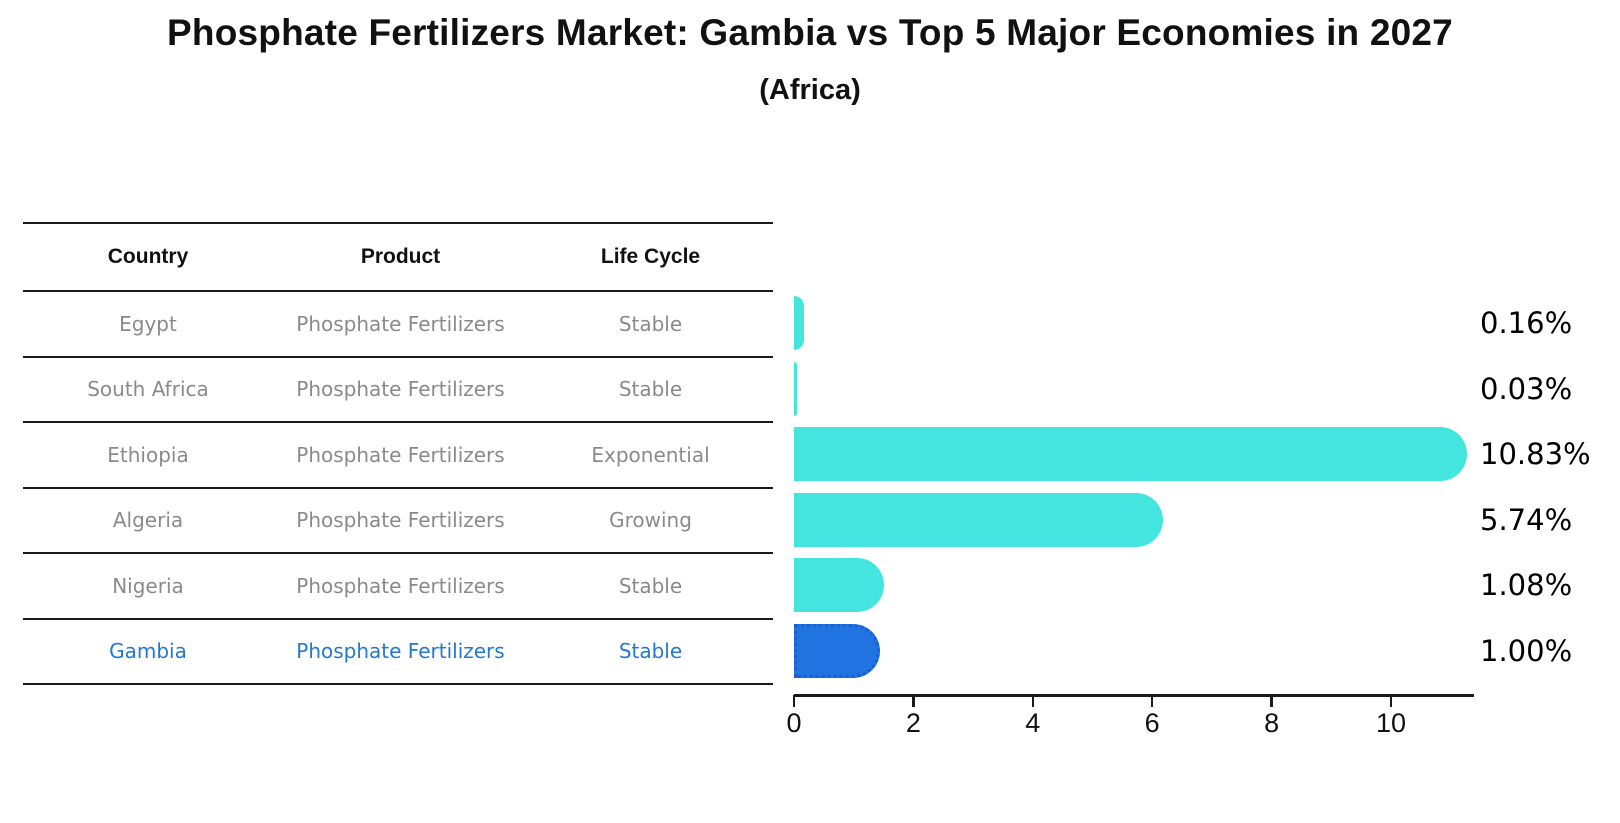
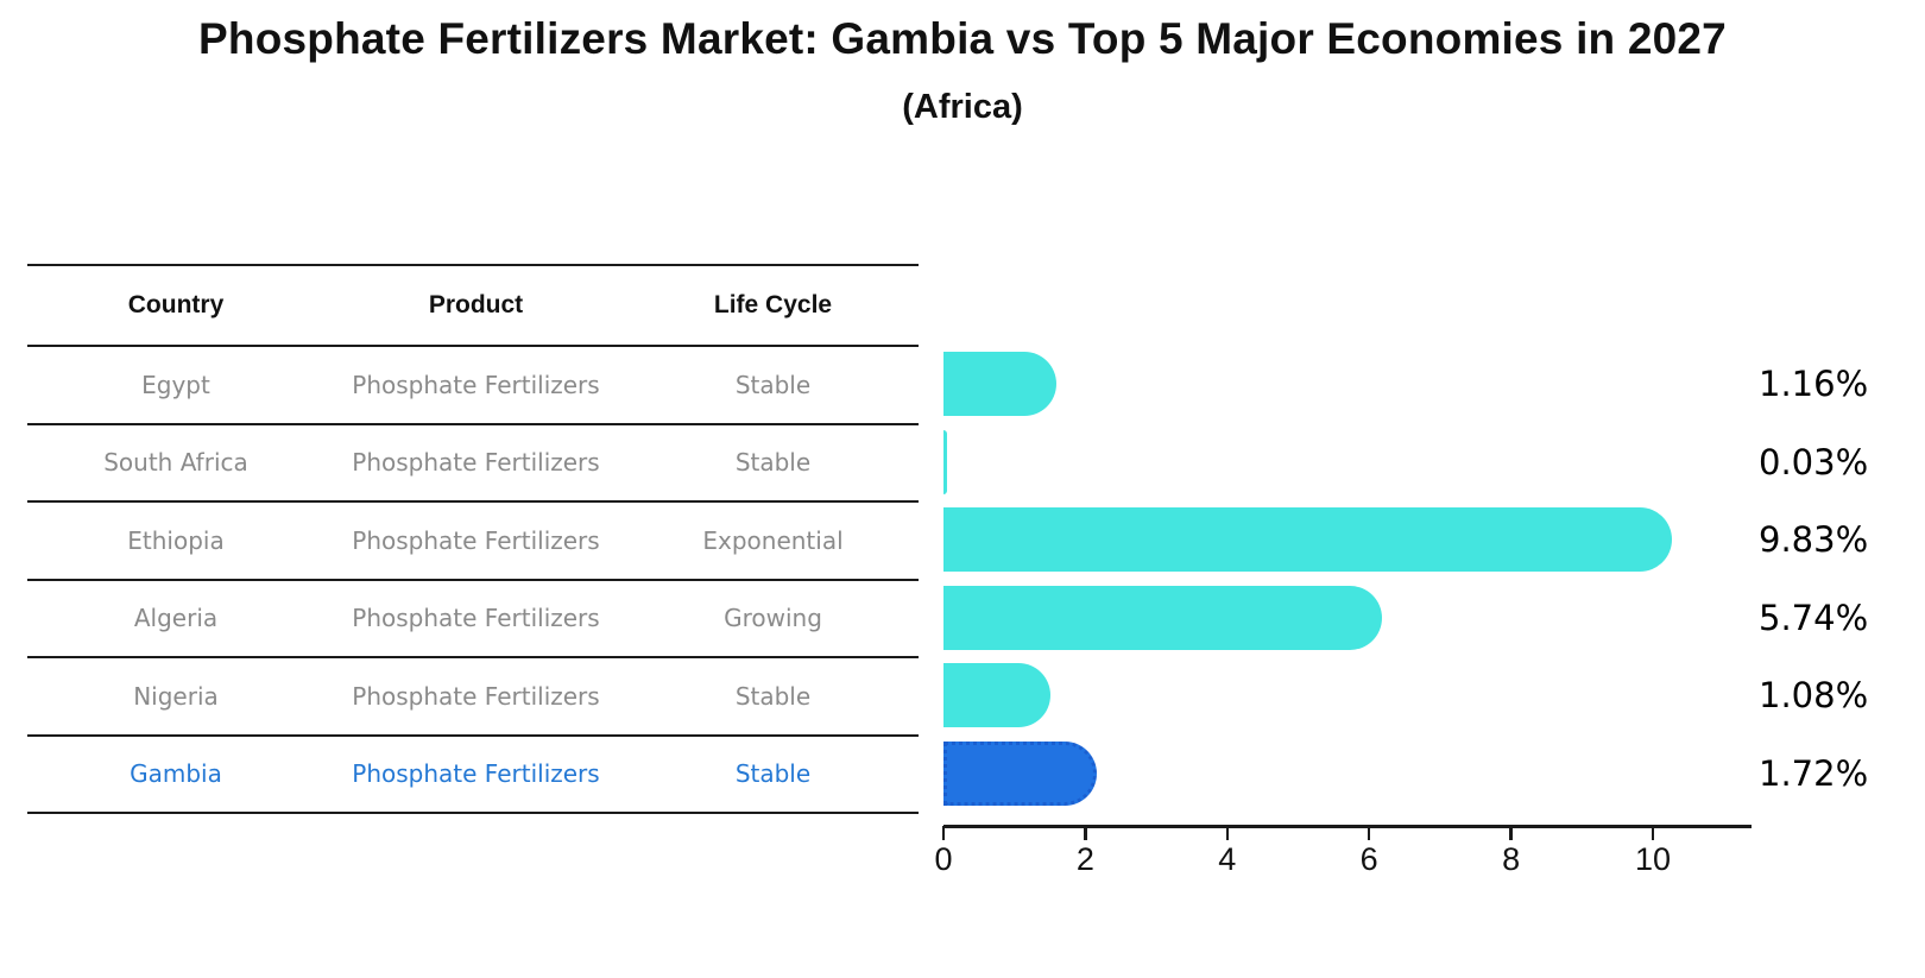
Egypt: 0.16% -> 1.16%
Ethiopia: 10.83% -> 9.83%
Gambia: 1.00% -> 1.72%
